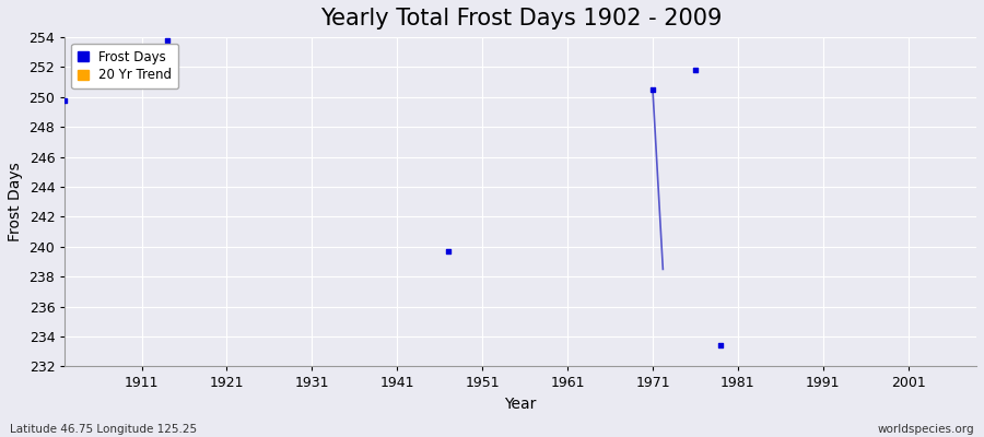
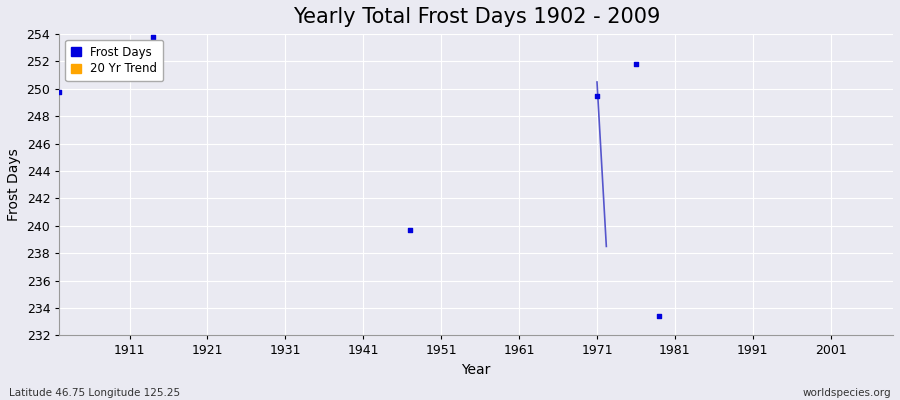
1971: 250.5 -> 249.5
